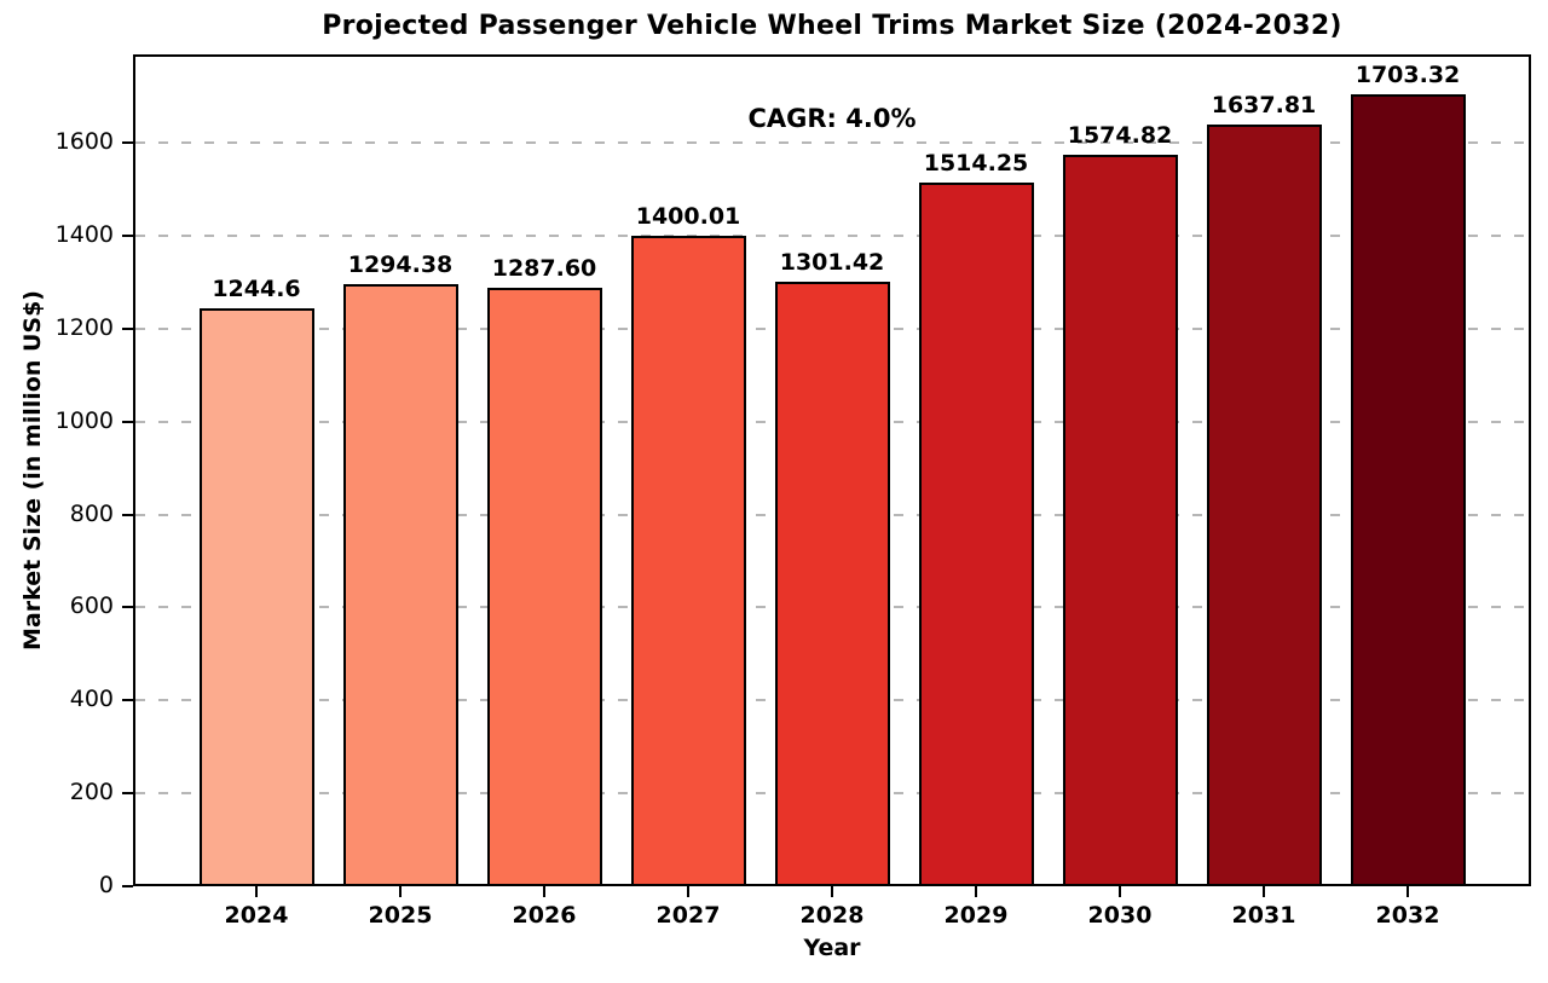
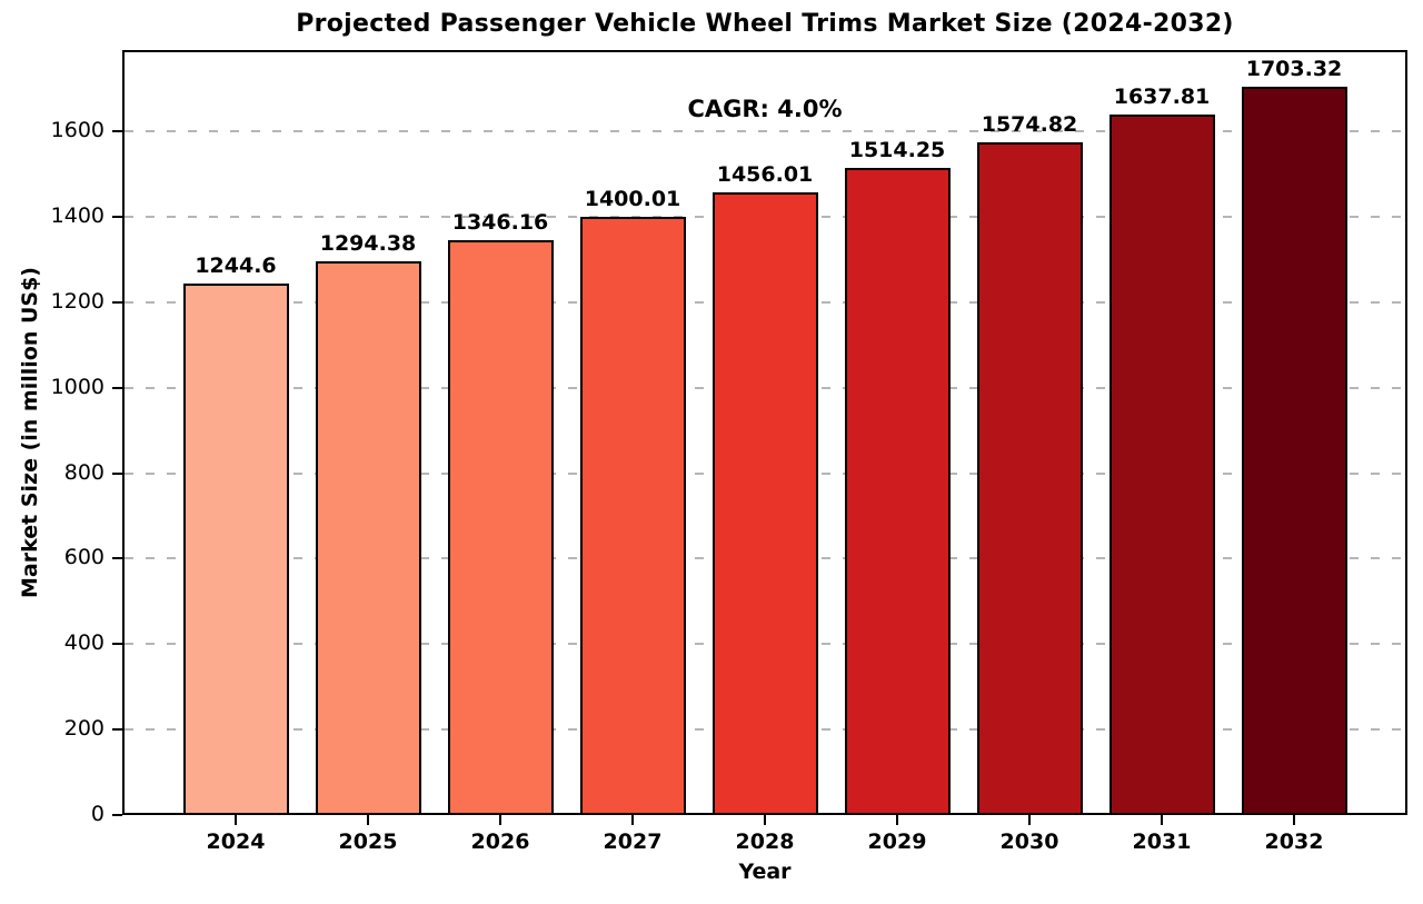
2026: 1287.60 -> 1346.16
2028: 1301.42 -> 1456.01
